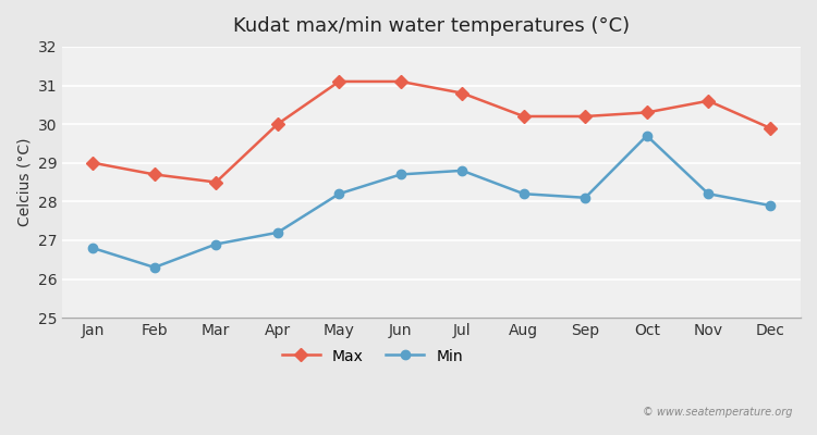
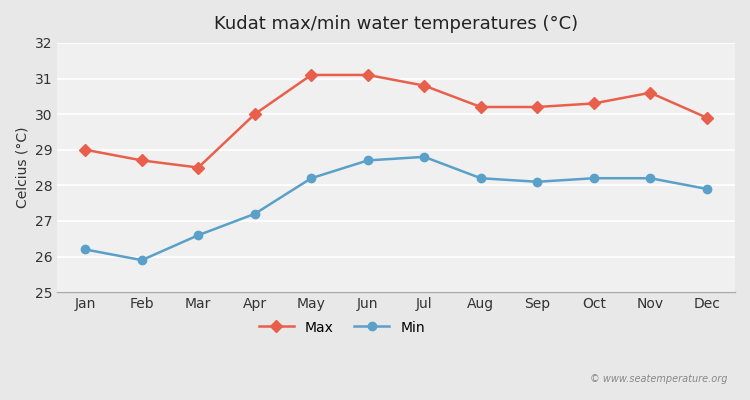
Min/Jan: 26.8 -> 26.2
Min/Feb: 26.3 -> 25.9
Min/Mar: 26.9 -> 26.6
Min/Oct: 29.7 -> 28.2
